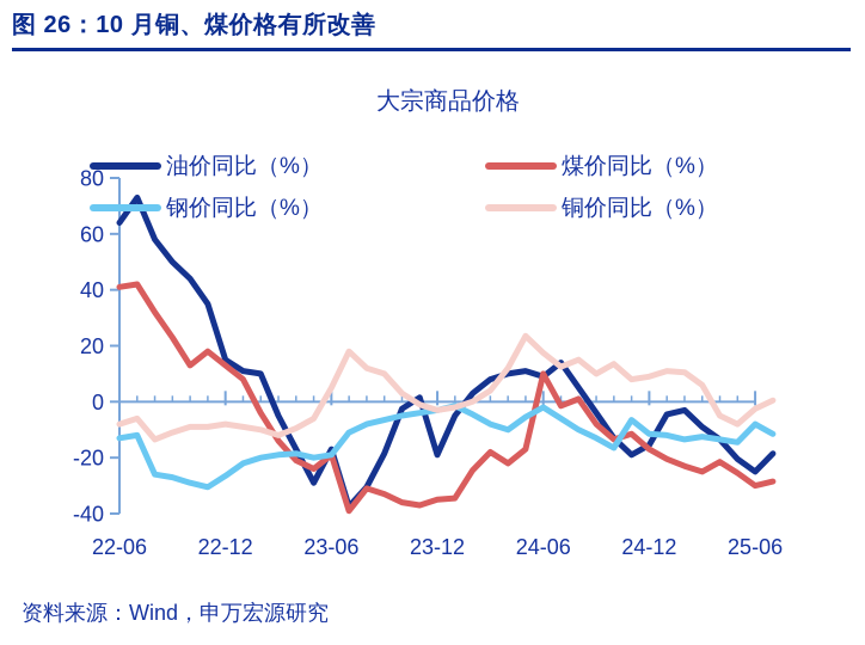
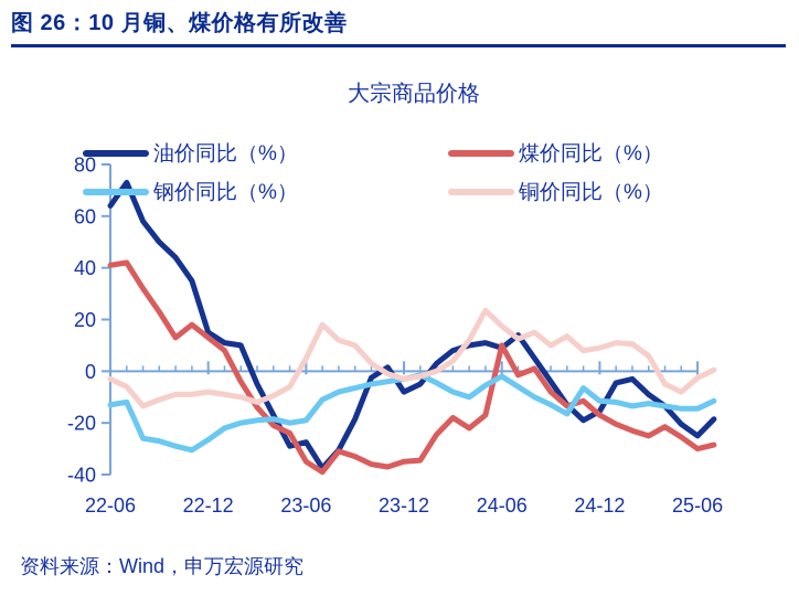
铜价同比（%）/22-06: -8 -> -3
油价同比（%）/23-06: -17 -> -28
煤价同比（%）/23-06: -19 -> -35
油价同比（%）/23-12: -19 -> -8
钢价同比（%）/25-06: -8 -> -14
